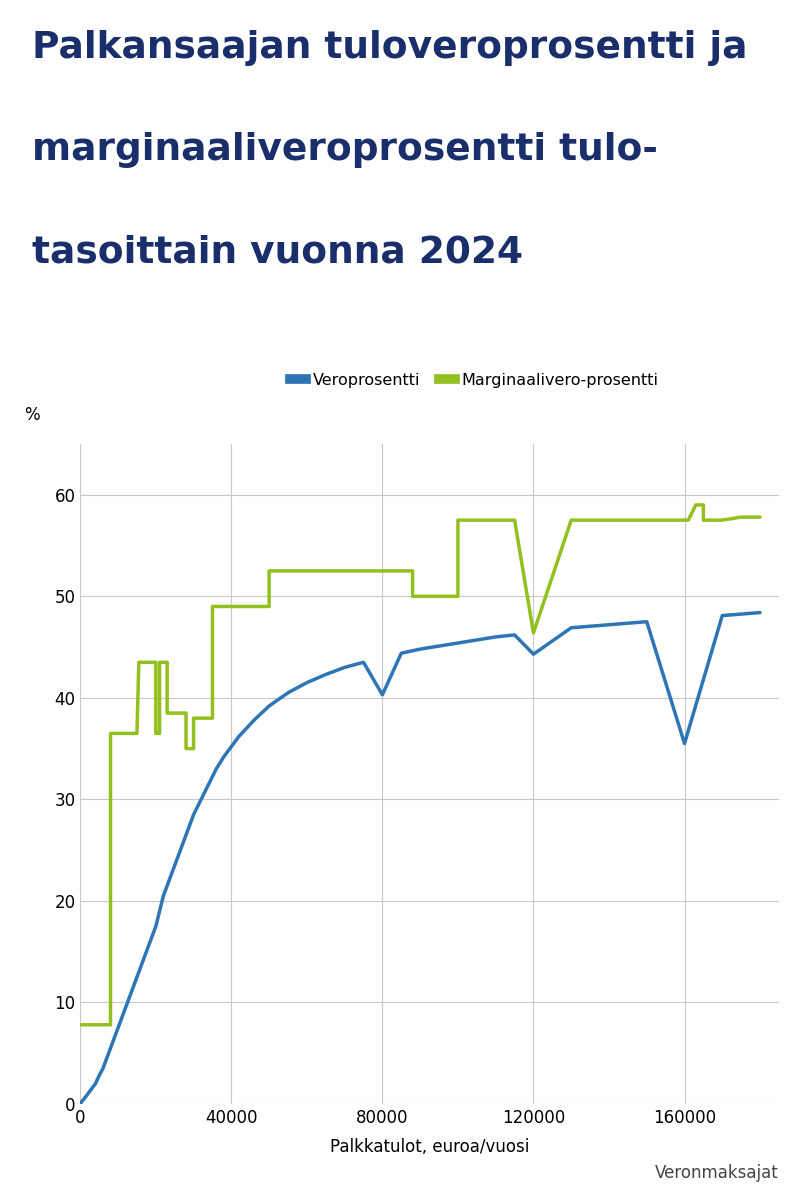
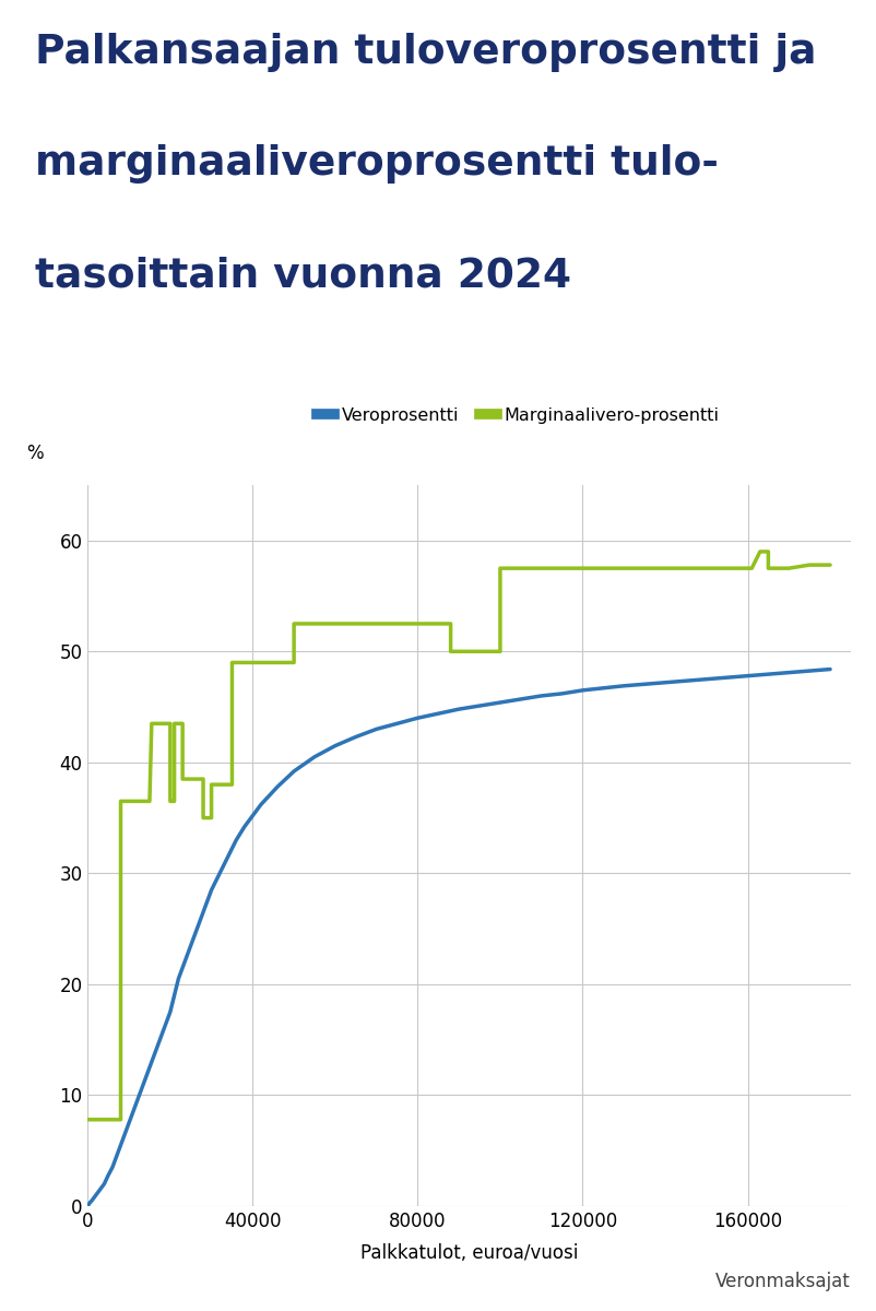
Veroprosentti/80000: 40.3 -> 44.0
Veroprosentti/120000: 44.3 -> 46.5
Marginaalivero­prosentti/120000: 46.4 -> 57.5
Veroprosentti/160000: 35.5 -> 47.8
